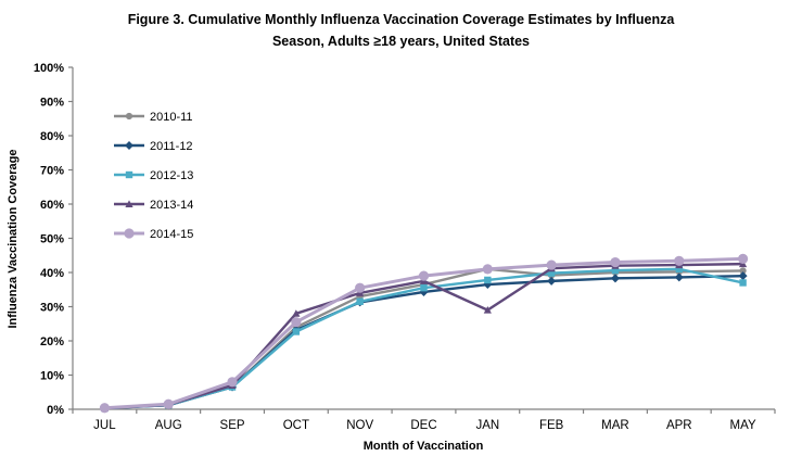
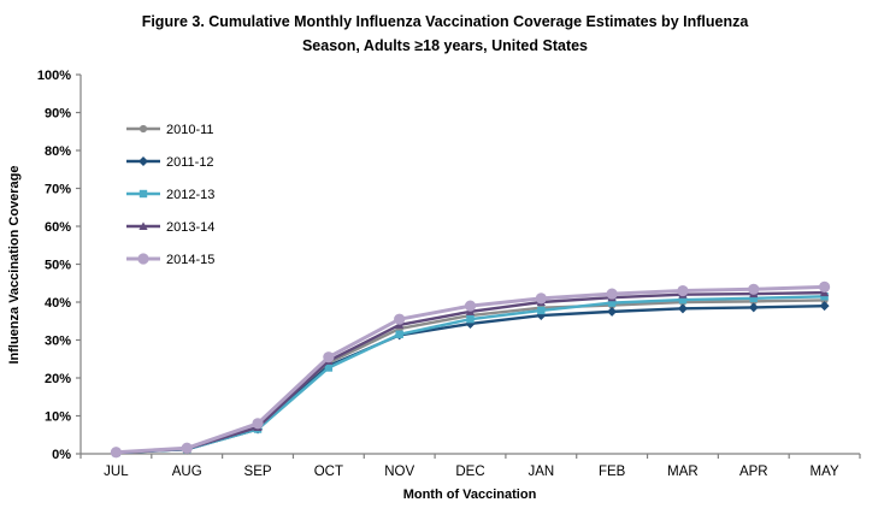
2013-14/OCT: 28% -> 24%
2010-11/JAN: 41% -> 38%
2013-14/JAN: 29% -> 40%
2012-13/MAY: 37% -> 42%
